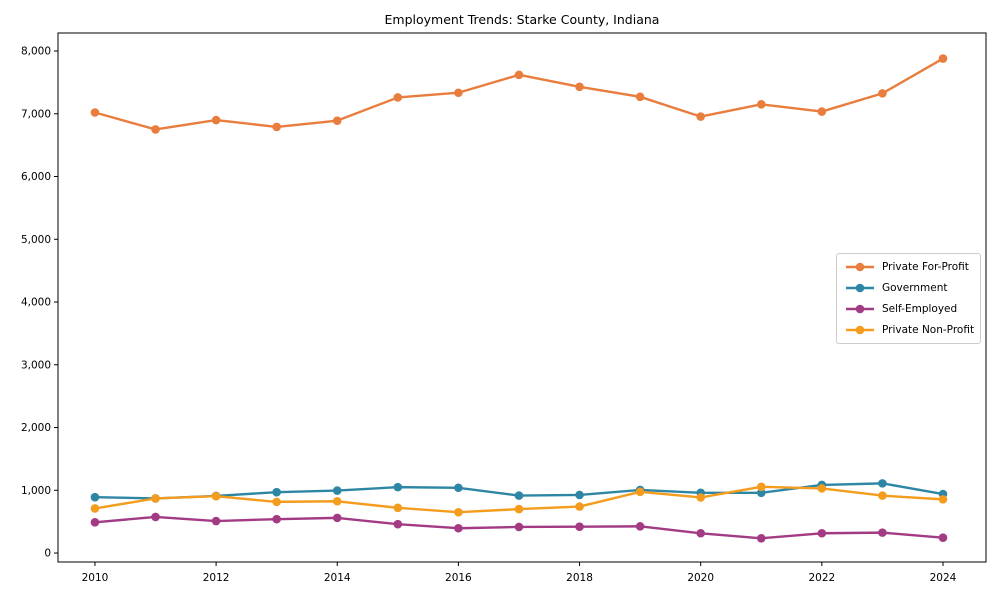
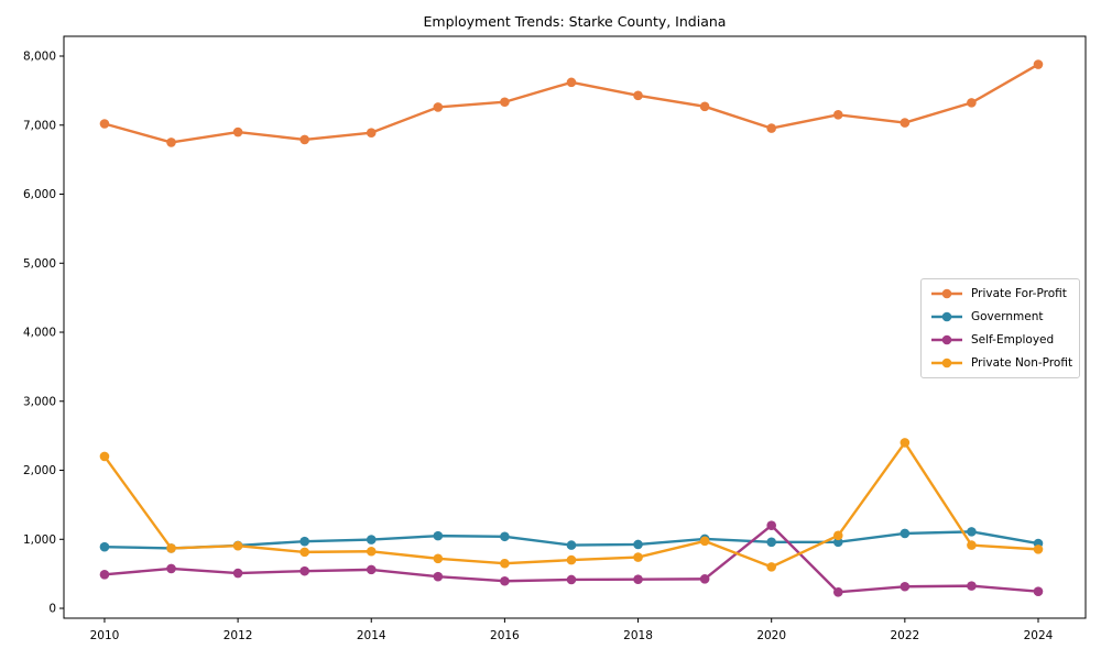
Private Non-Profit/2010: 700 -> 2200
Self-Employed/2020: 300 -> 1200
Private Non-Profit/2020: 900 -> 600
Private Non-Profit/2022: 1000 -> 2400
